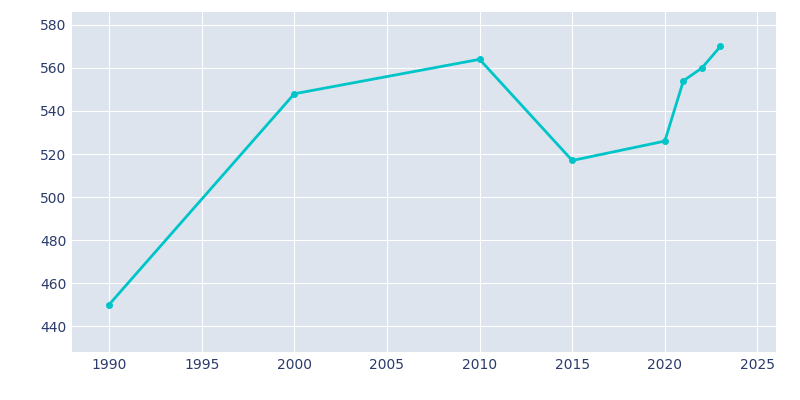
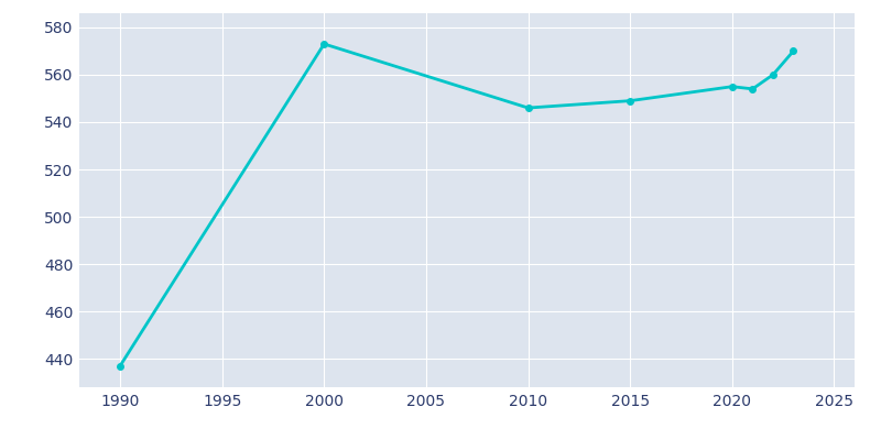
1990: 450 -> 437
2000: 548 -> 573
2010: 564 -> 546
2015: 517 -> 549
2020: 526 -> 555
